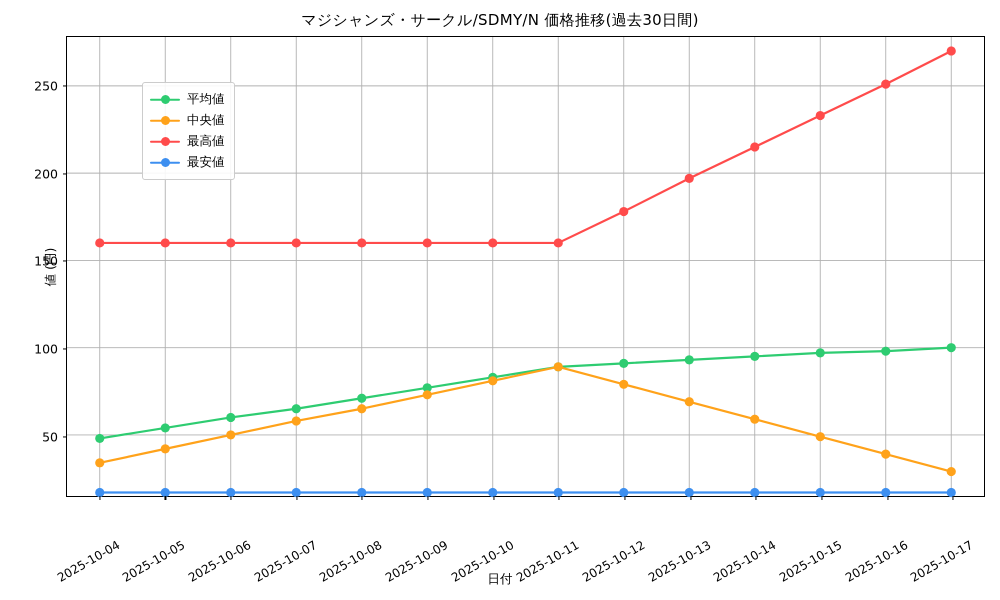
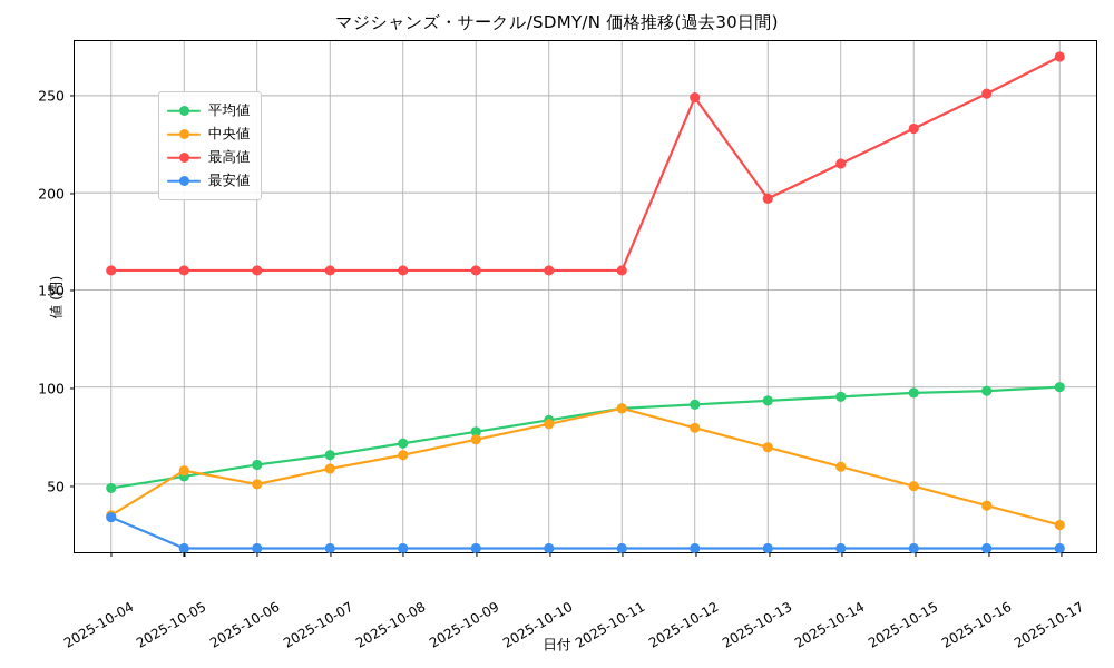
最安値/2025-10-04: 17 -> 33
中央値/2025-10-05: 42 -> 57
最高値/2025-10-12: 178 -> 249
